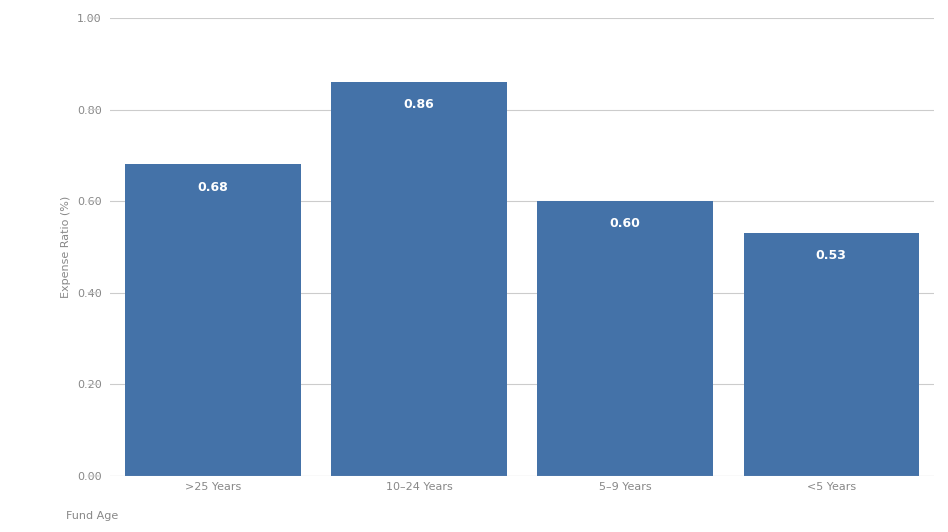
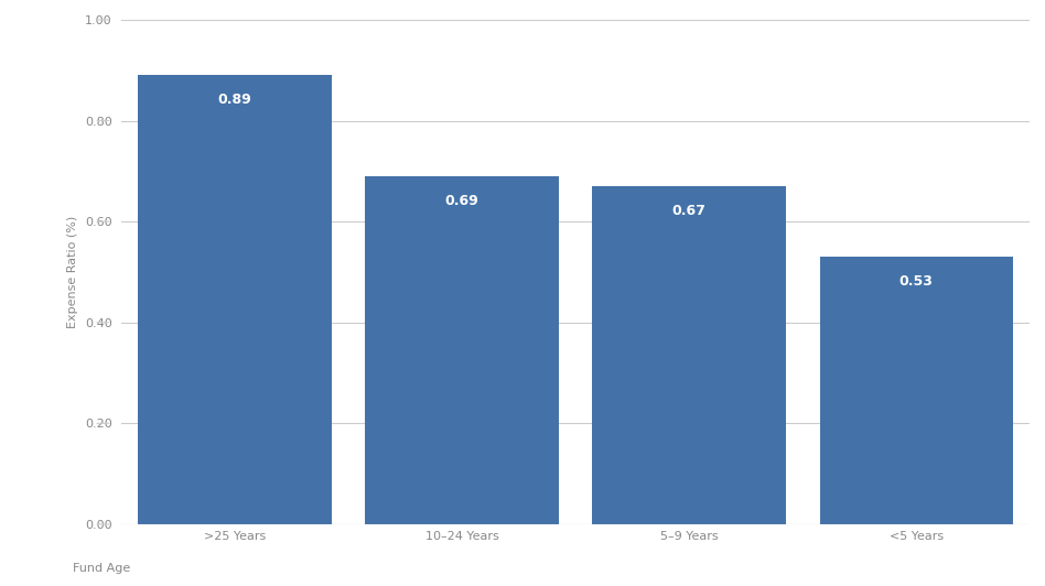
>25 Years: 0.68 -> 0.89
10–24 Years: 0.86 -> 0.69
5–9 Years: 0.60 -> 0.67
